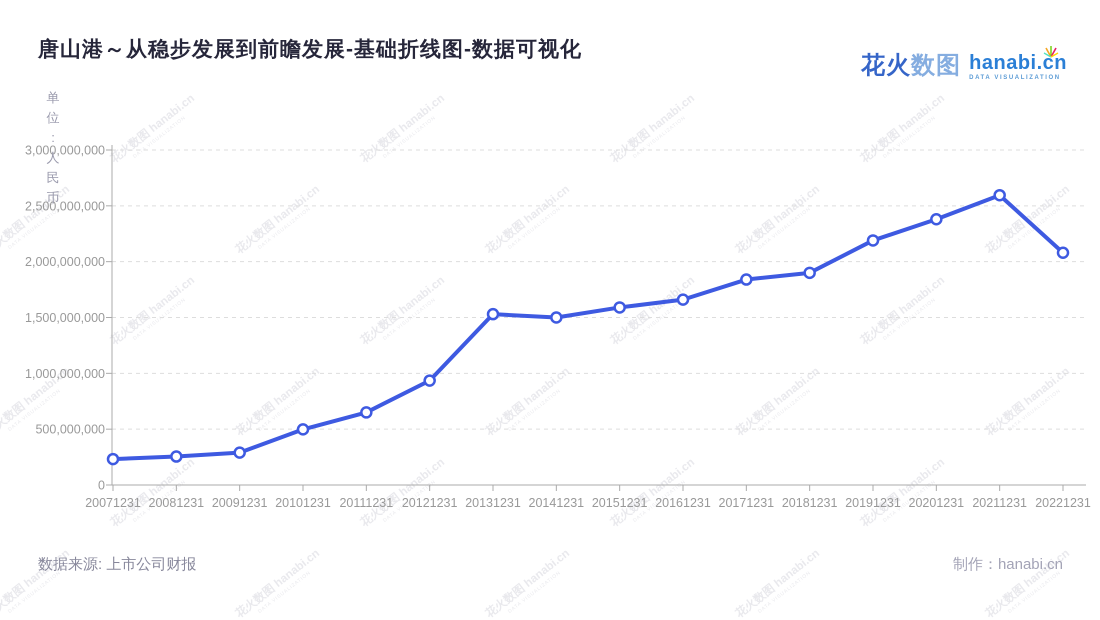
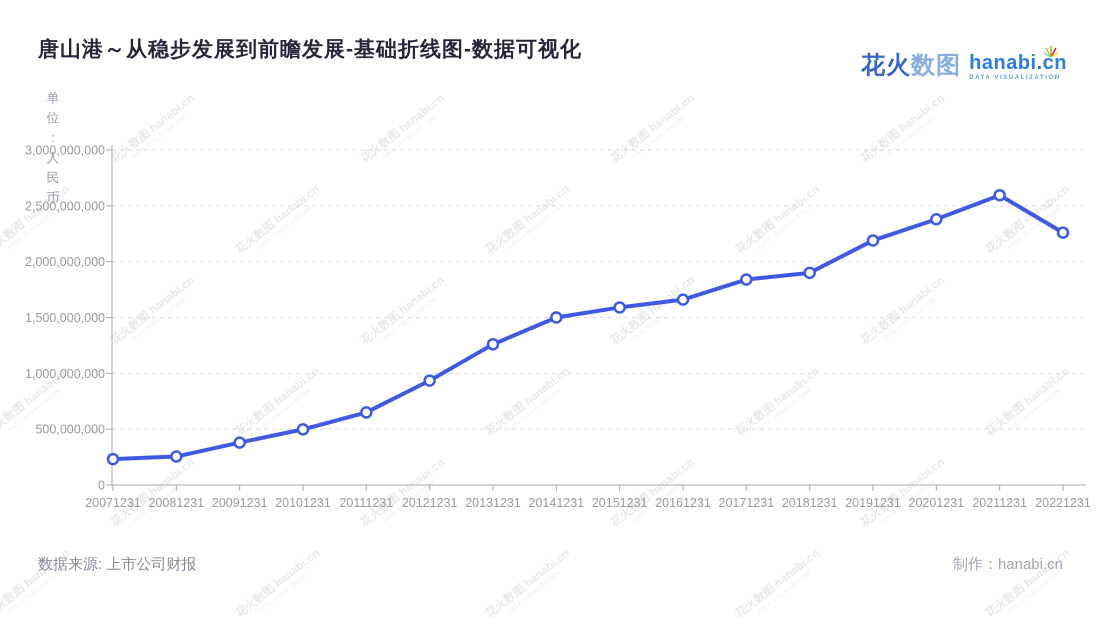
20091231: 290000000 -> 380000000
20131231: 1530000000 -> 1260000000
20221231: 2080000000 -> 2260000000
